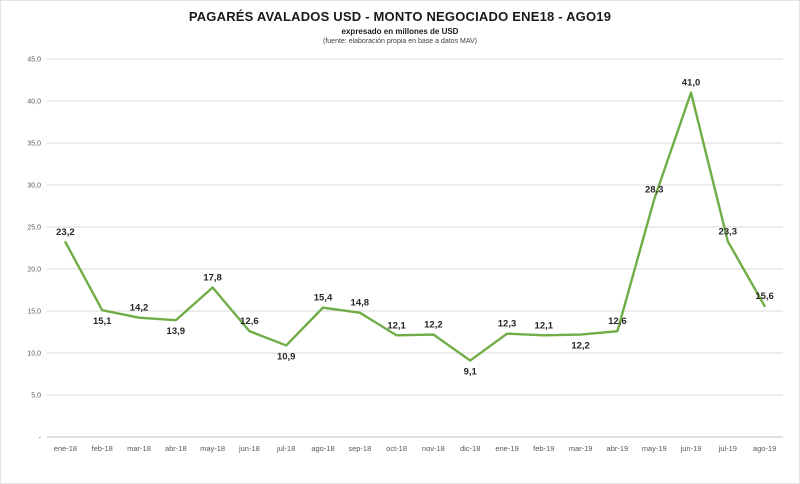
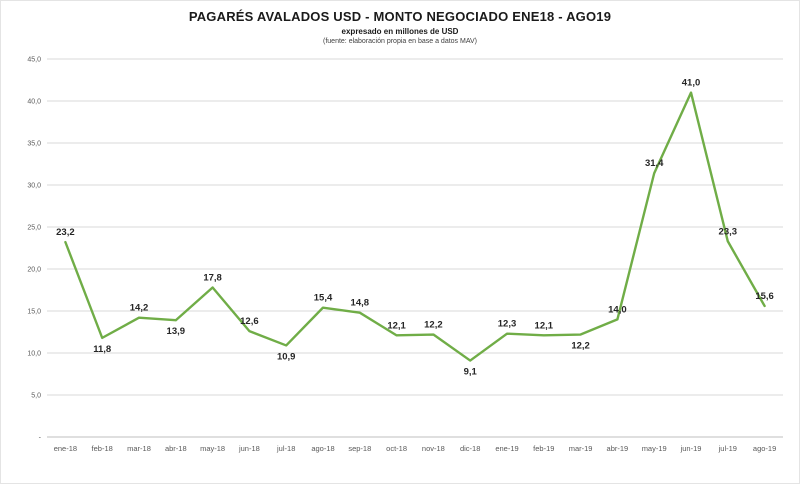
feb-18: 15,1 -> 11,8
abr-19: 12,6 -> 14,0
may-19: 28,3 -> 31,4
